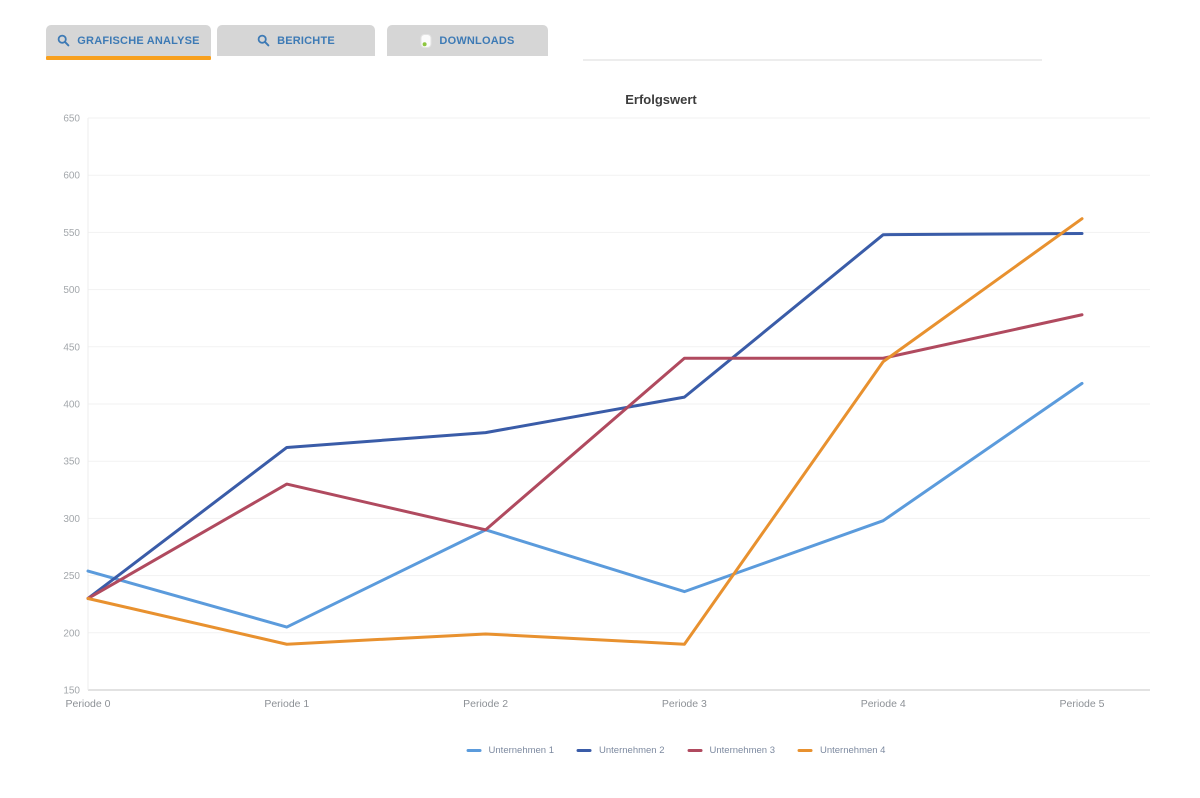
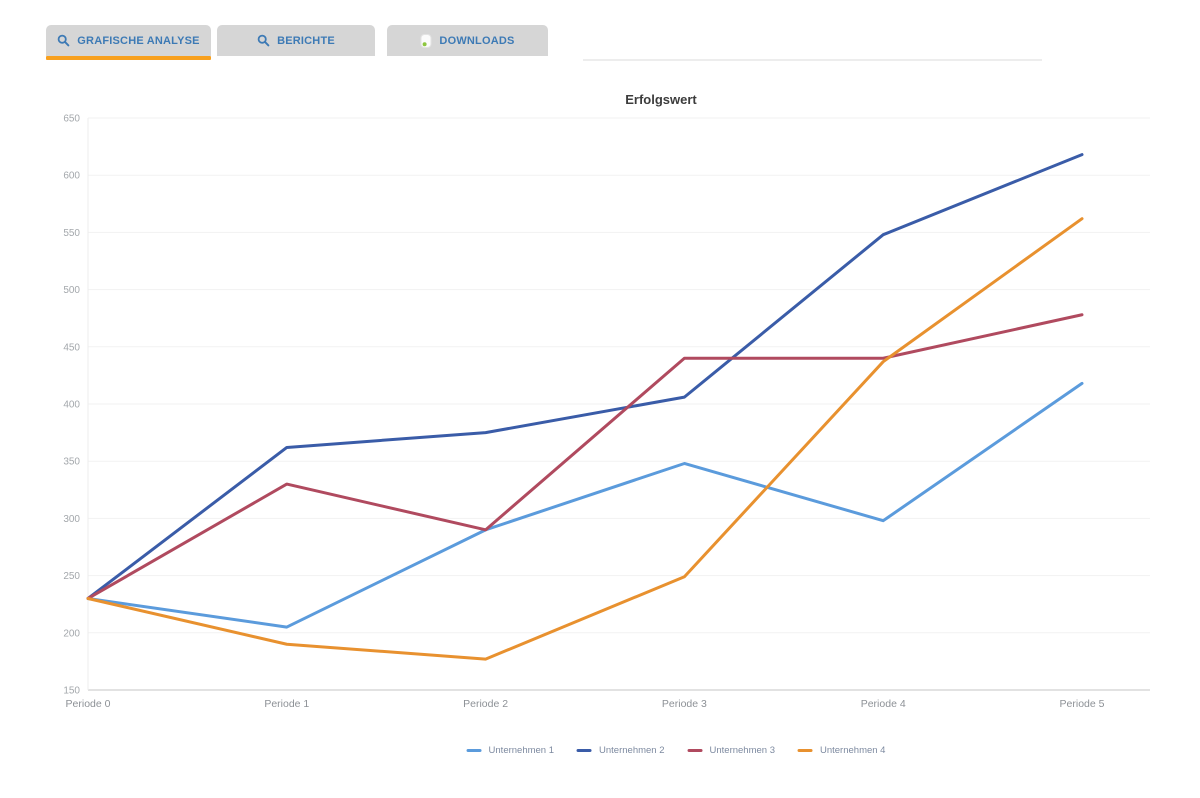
Unternehmen 1/Periode 0: 254 -> 230
Unternehmen 4/Periode 2: 199 -> 177
Unternehmen 1/Periode 3: 236 -> 348
Unternehmen 4/Periode 3: 190 -> 249
Unternehmen 2/Periode 5: 549 -> 618
